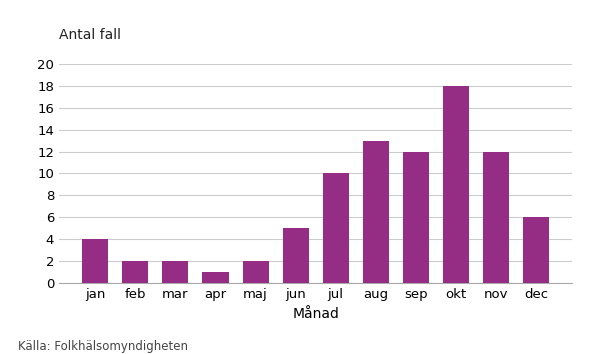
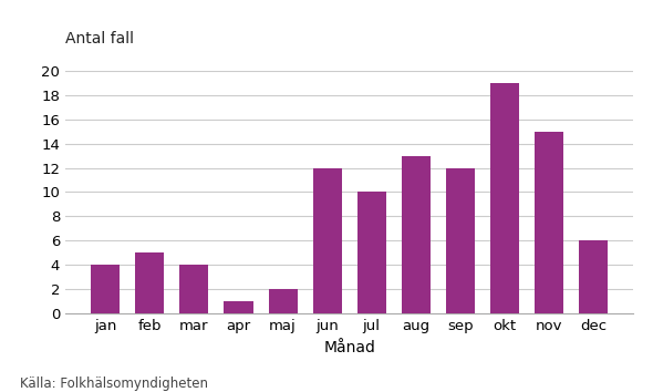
feb: 2 -> 5
mar: 2 -> 4
jun: 5 -> 12
okt: 18 -> 19
nov: 12 -> 15
